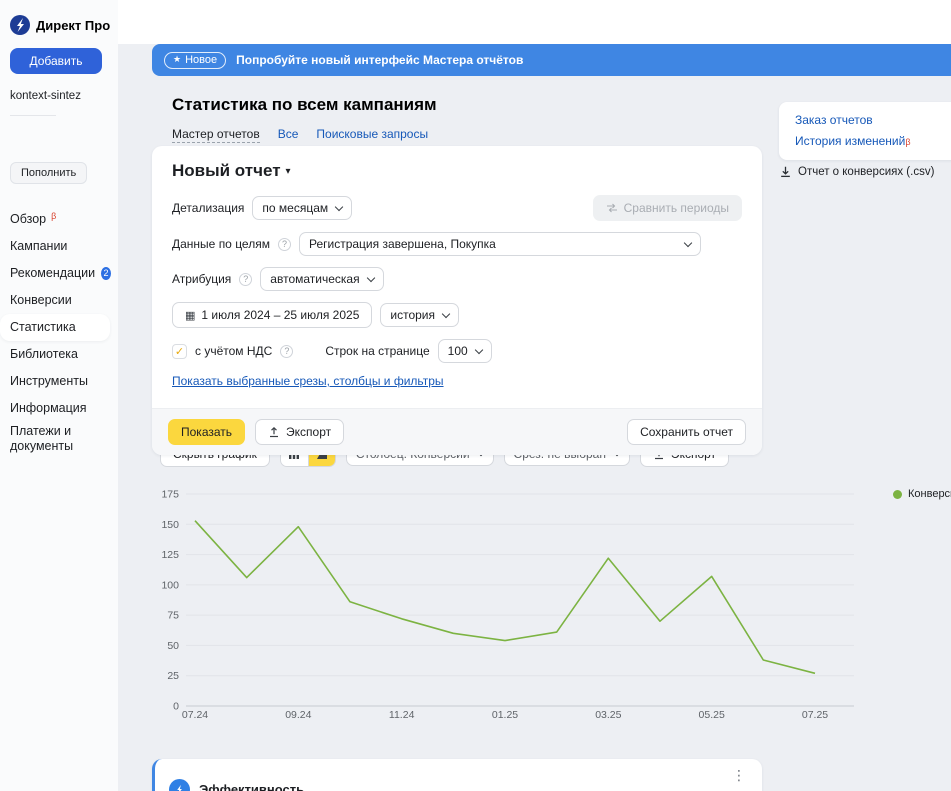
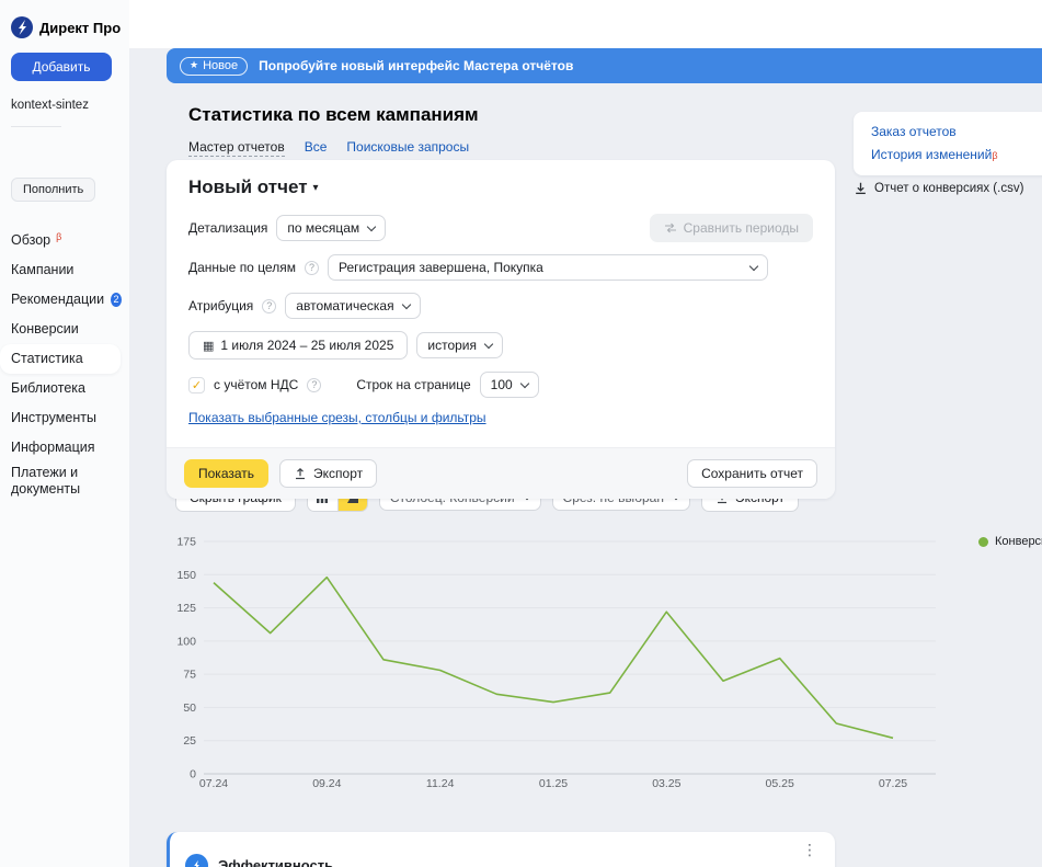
07.24: 153 -> 144
11.24: 72 -> 78
05.25: 107 -> 87
